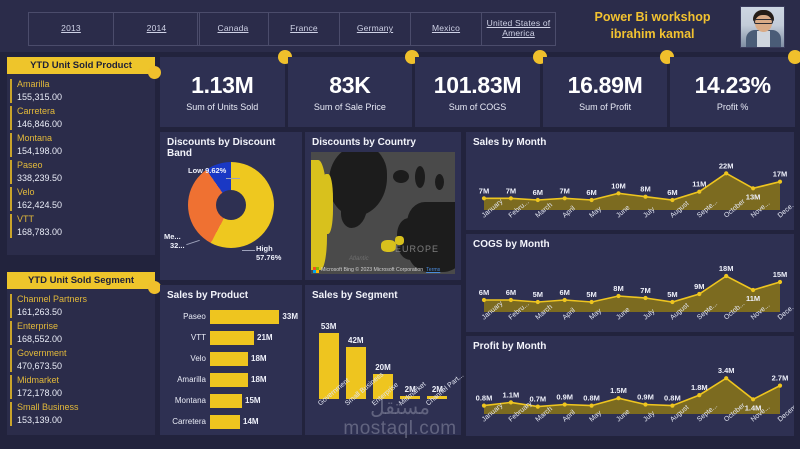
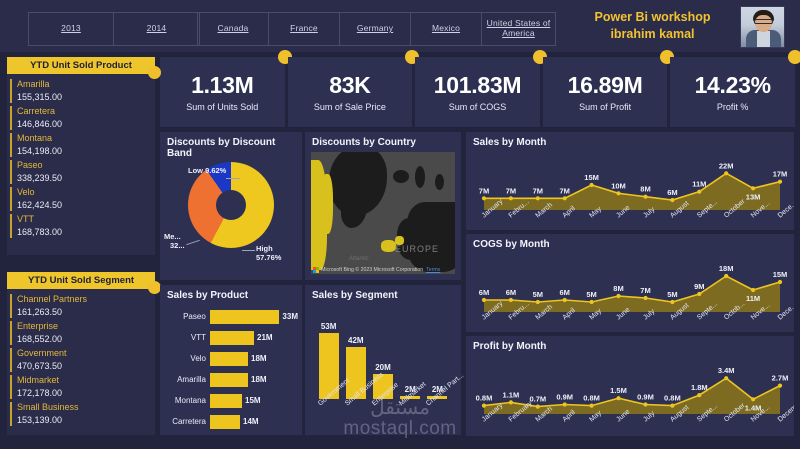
Sales by Month/March: 6M -> 7M
Sales by Month/May: 6M -> 15M
